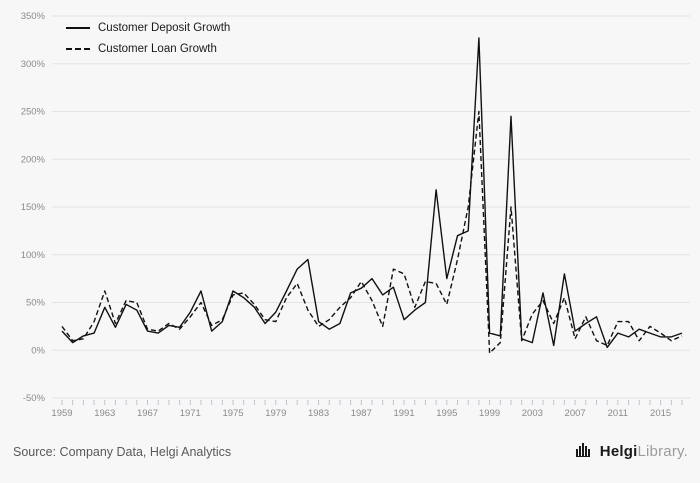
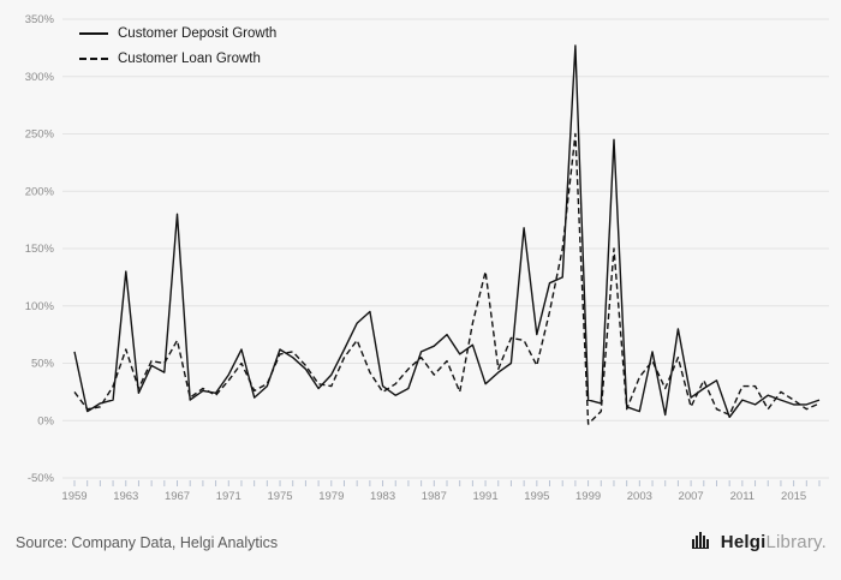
Customer Deposit Growth/1959: 20% -> 60%
Customer Deposit Growth/1963: 40% -> 130%
Customer Deposit Growth/1967: 20% -> 180%
Customer Loan Growth/1967: 20% -> 70%
Customer Loan Growth/1987: 70% -> 40%
Customer Loan Growth/1991: 80% -> 130%
